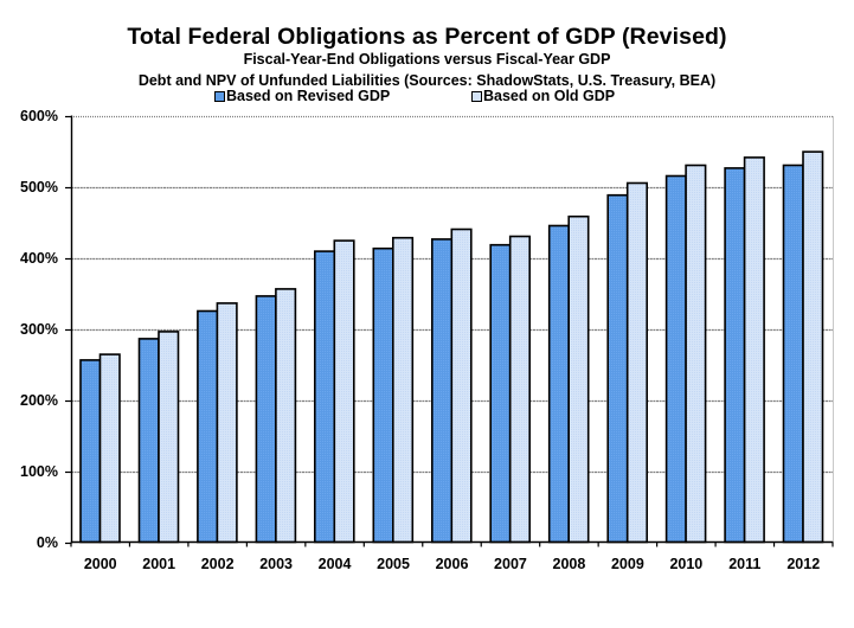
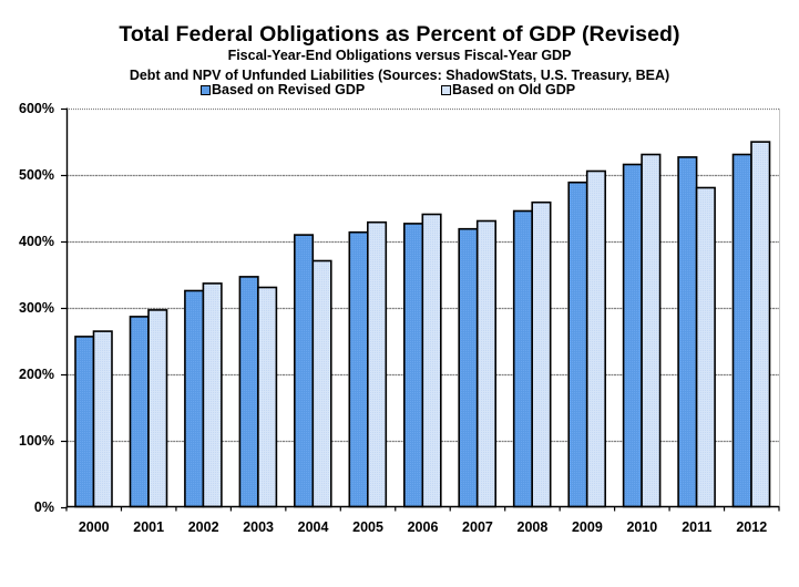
Based on Old GDP/2003: 360% -> 330%
Based on Old GDP/2004: 420% -> 370%
Based on Old GDP/2011: 540% -> 480%
